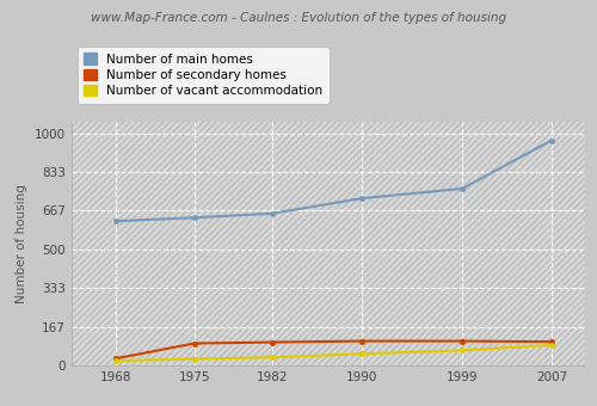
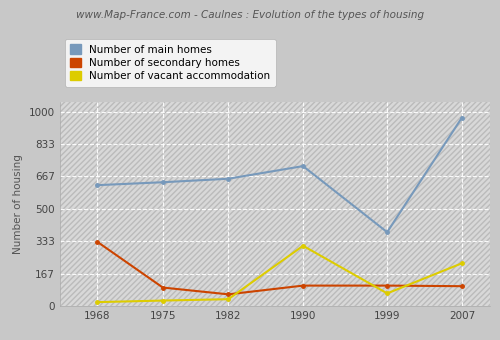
Number of secondary homes/1968: 30 -> 330
Number of secondary homes/1982: 100 -> 60
Number of vacant accommodation/1990: 50 -> 310
Number of main homes/1999: 760 -> 380
Number of vacant accommodation/2007: 90 -> 220
